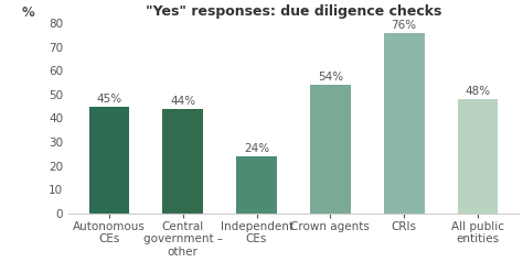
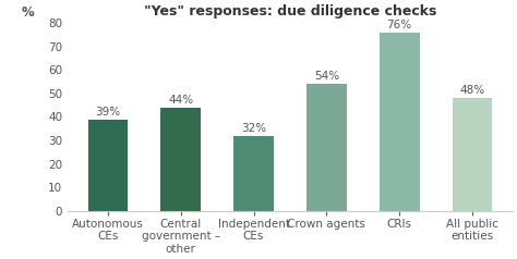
Autonomous CEs: 45% -> 39%
Independent CEs: 24% -> 32%
